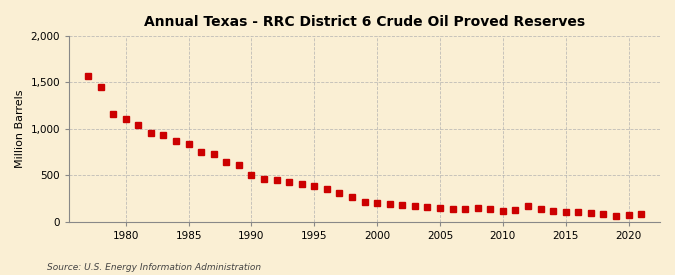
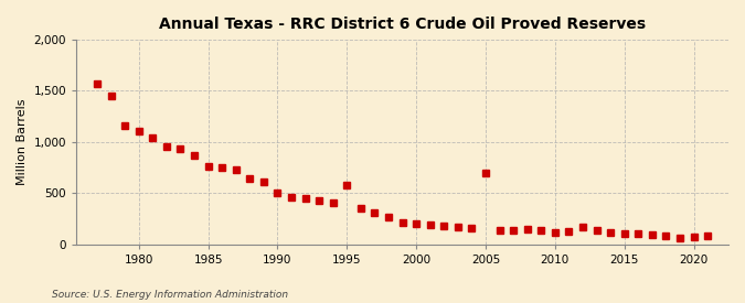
1985: 840 -> 760
1995: 380 -> 580
2005: 140 -> 700
